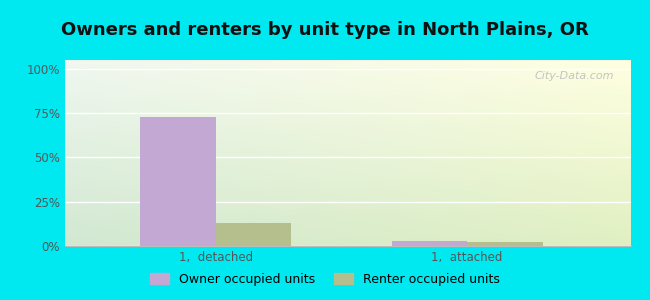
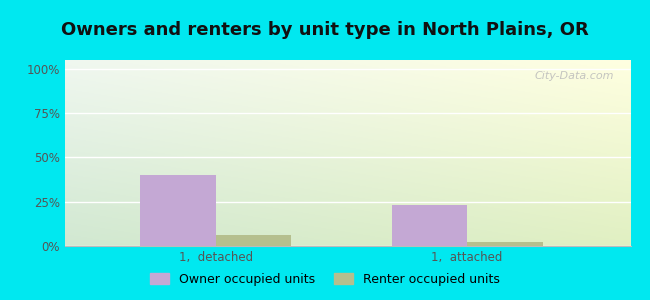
Owner occupied units/1, detached: 73% -> 40%
Renter occupied units/1, detached: 13% -> 6%
Owner occupied units/1, attached: 3% -> 23%
